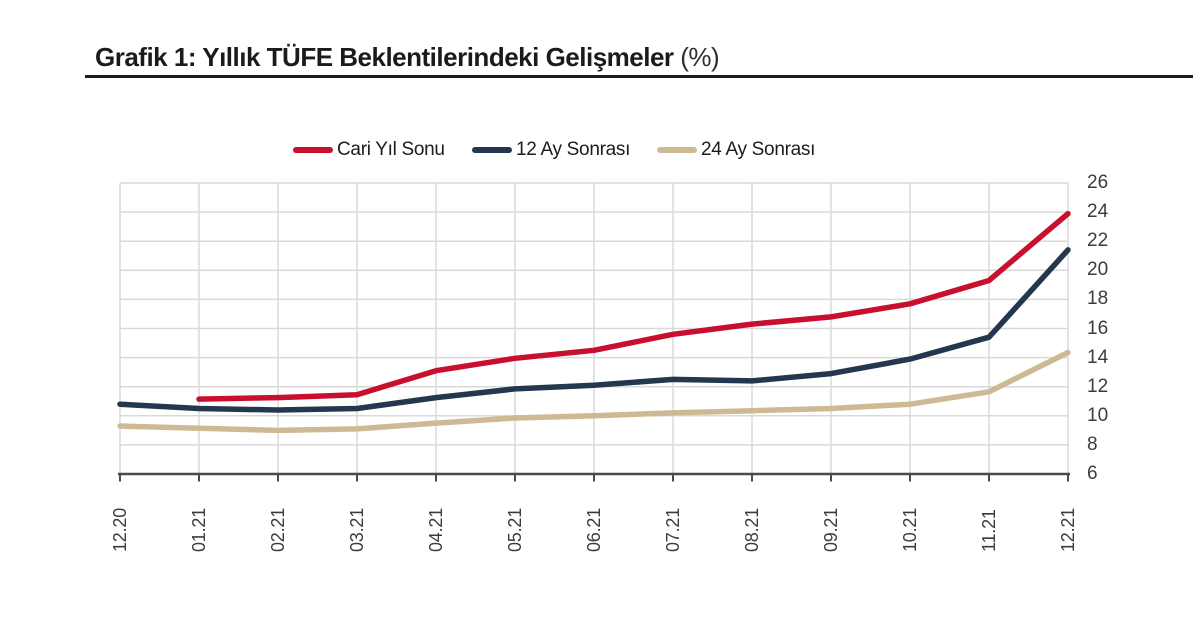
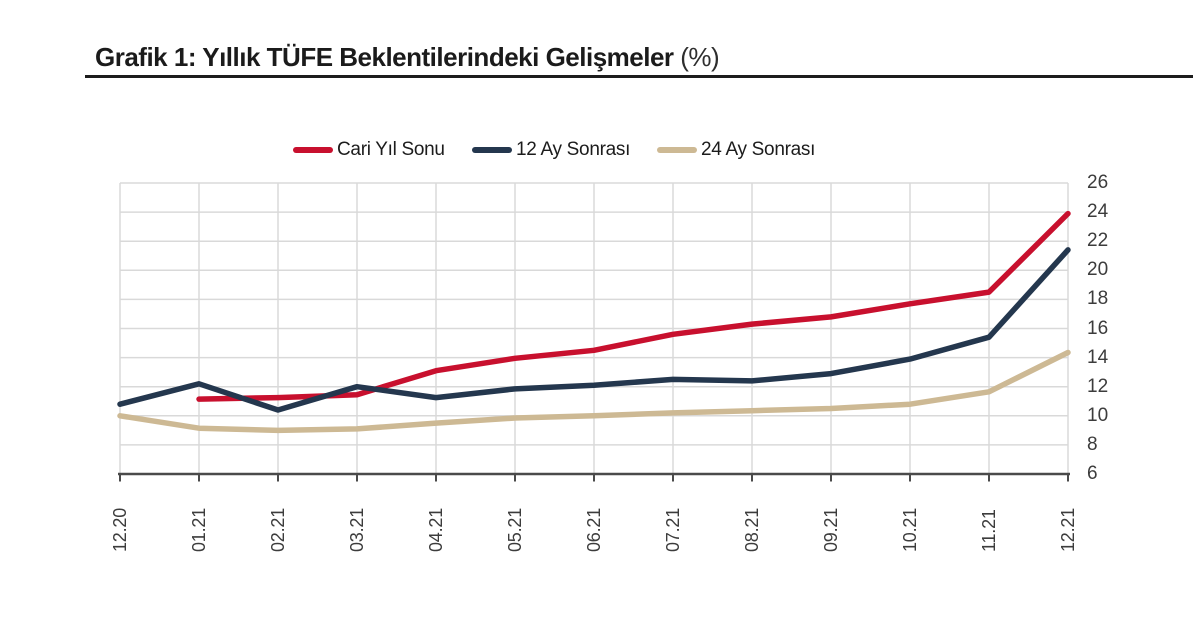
24 Ay Sonrası/12.20: 9.3 -> 10.0
12 Ay Sonrası/01.21: 10.5 -> 12.2
12 Ay Sonrası/03.21: 10.5 -> 12.0
Cari Yıl Sonu/11.21: 19.3 -> 18.5
